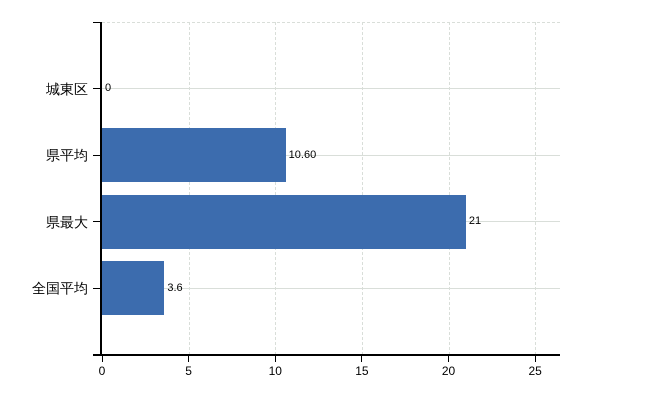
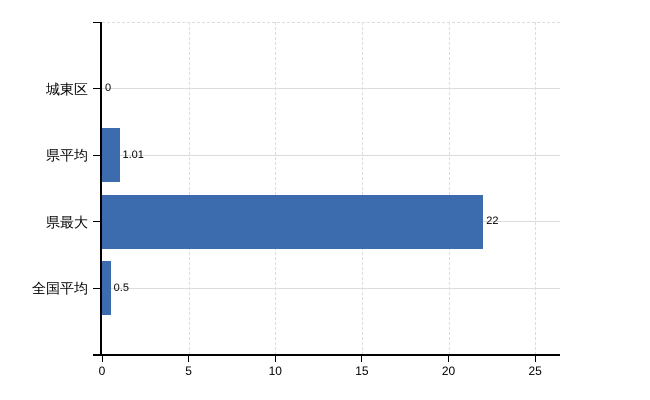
県平均: 10.60 -> 1.01
県最大: 21 -> 22
全国平均: 3.6 -> 0.5
